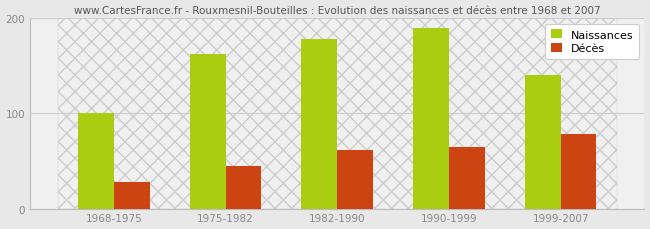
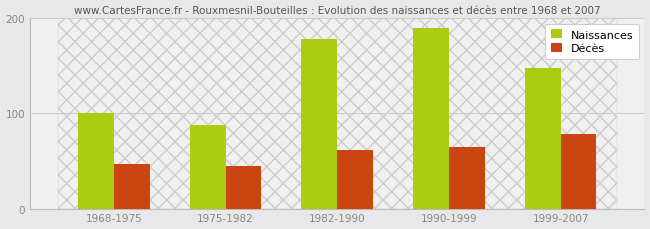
Décès/1968-1975: 28 -> 47
Naissances/1975-1982: 162 -> 88
Naissances/1999-2007: 140 -> 148
